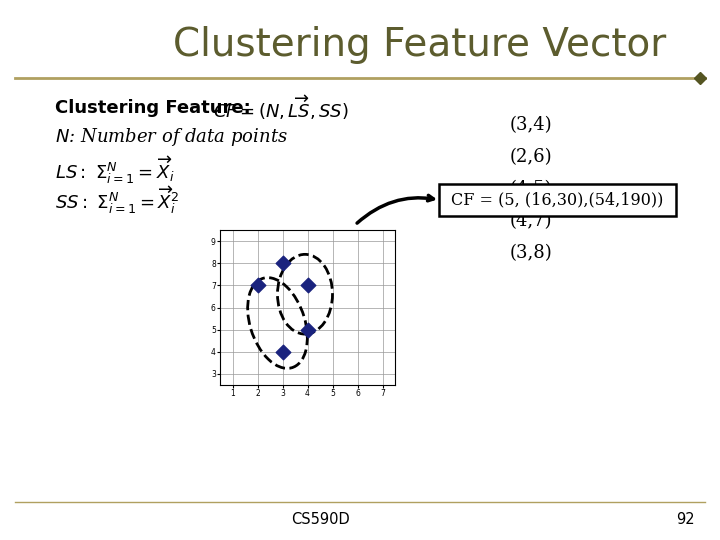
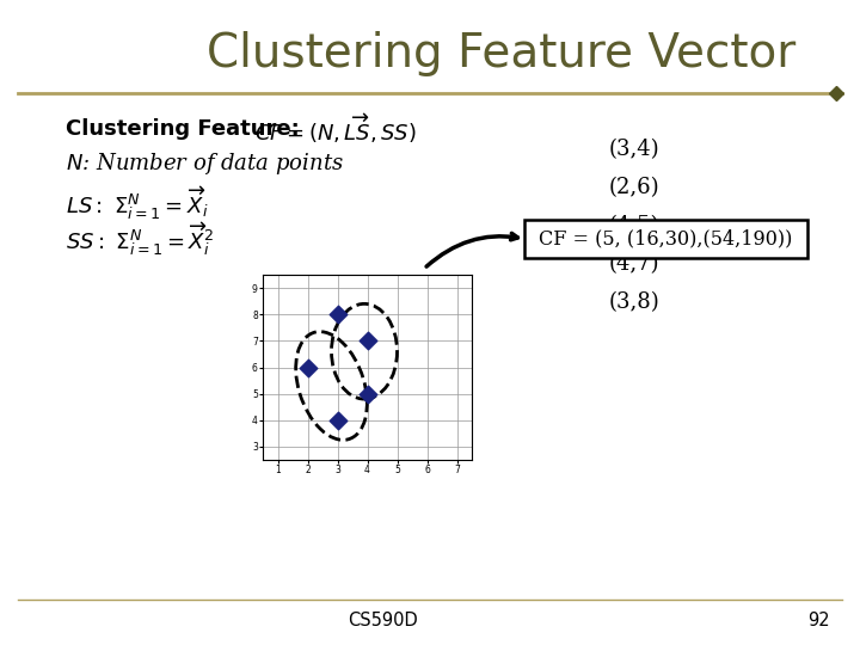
2: 7 -> 6
